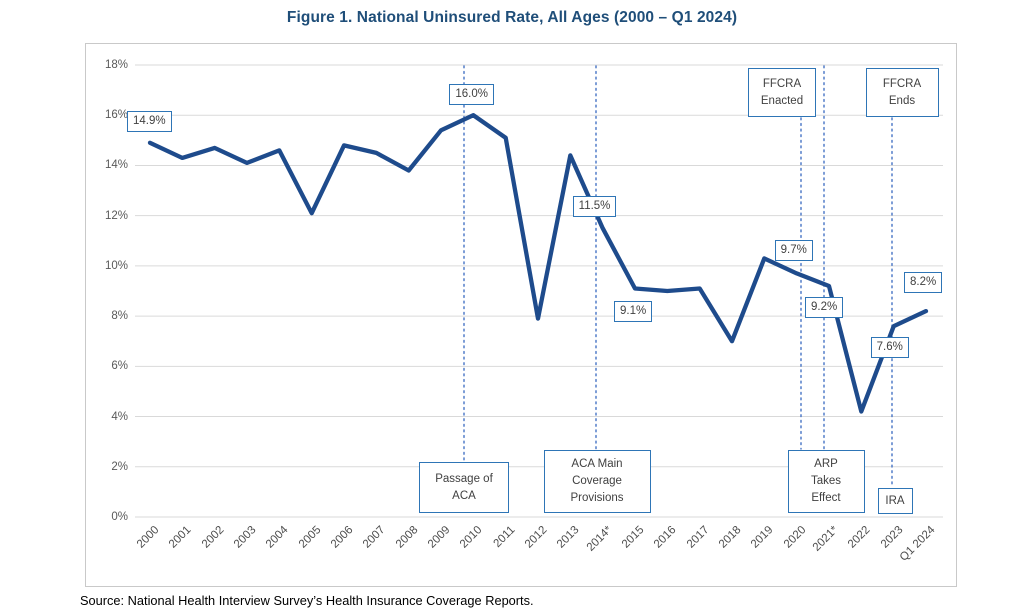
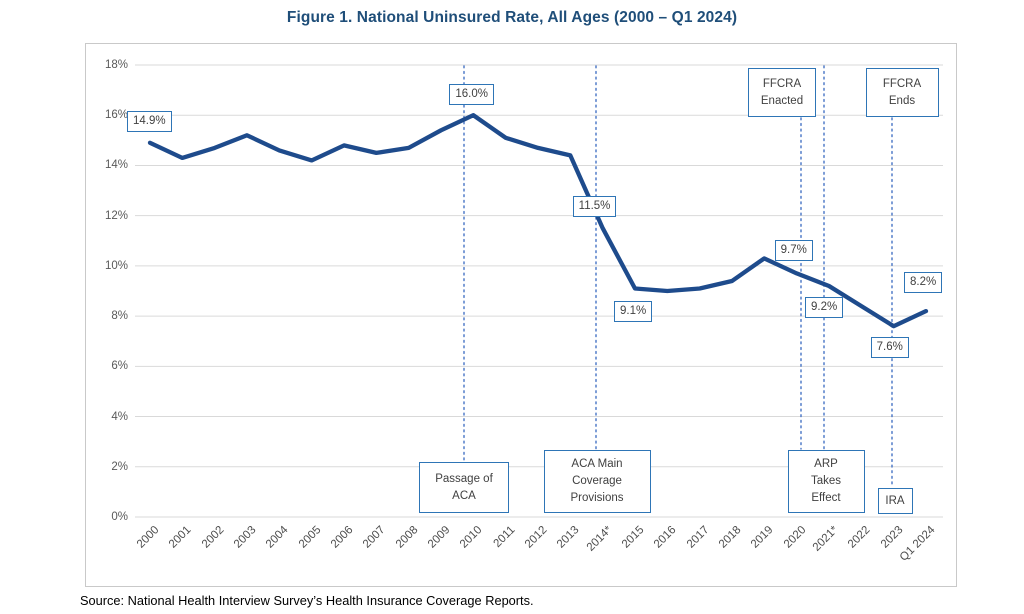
2003: 14.1% -> 15.2%
2005: 12.1% -> 14.2%
2008: 13.8% -> 14.7%
2012: 7.9% -> 14.7%
2018: 7.0% -> 9.4%
2022: 4.2% -> 8.4%
